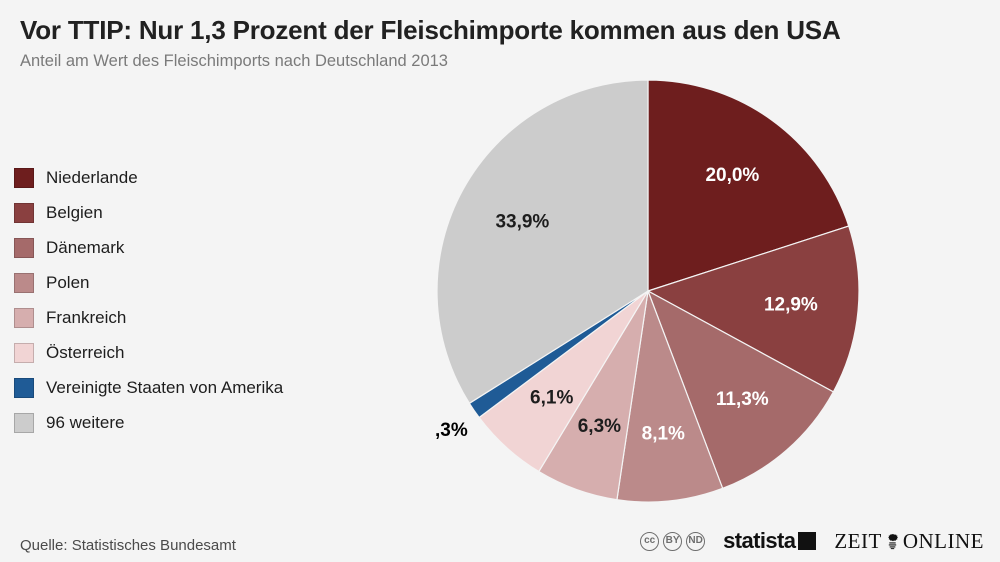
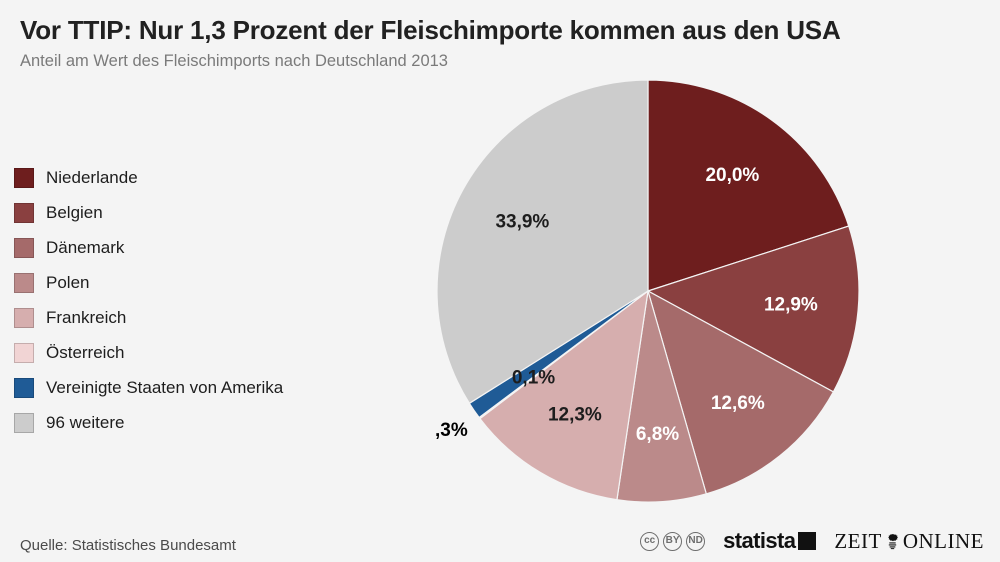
Dänemark: 11,3% -> 12,6%
Polen: 8,1% -> 6,8%
Frankreich: 6,3% -> 12,3%
Österreich: 6,1% -> 0,1%
